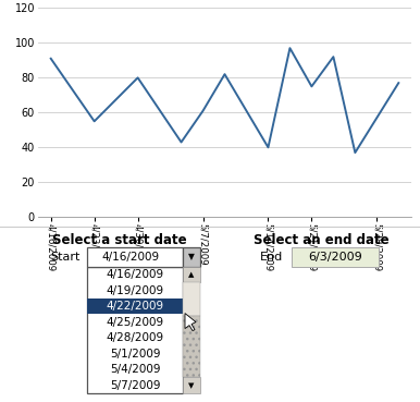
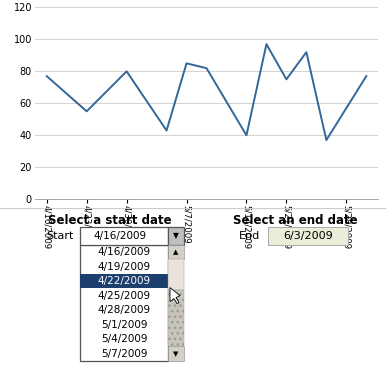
4/16/2009: 91 -> 77
5/7/2009: 61 -> 85
